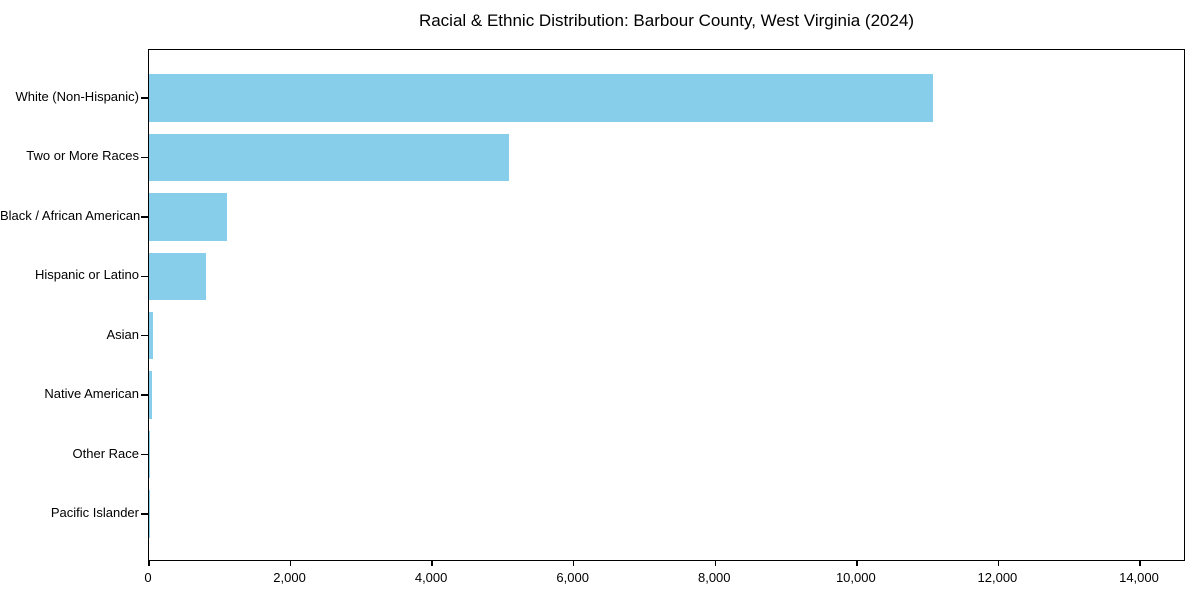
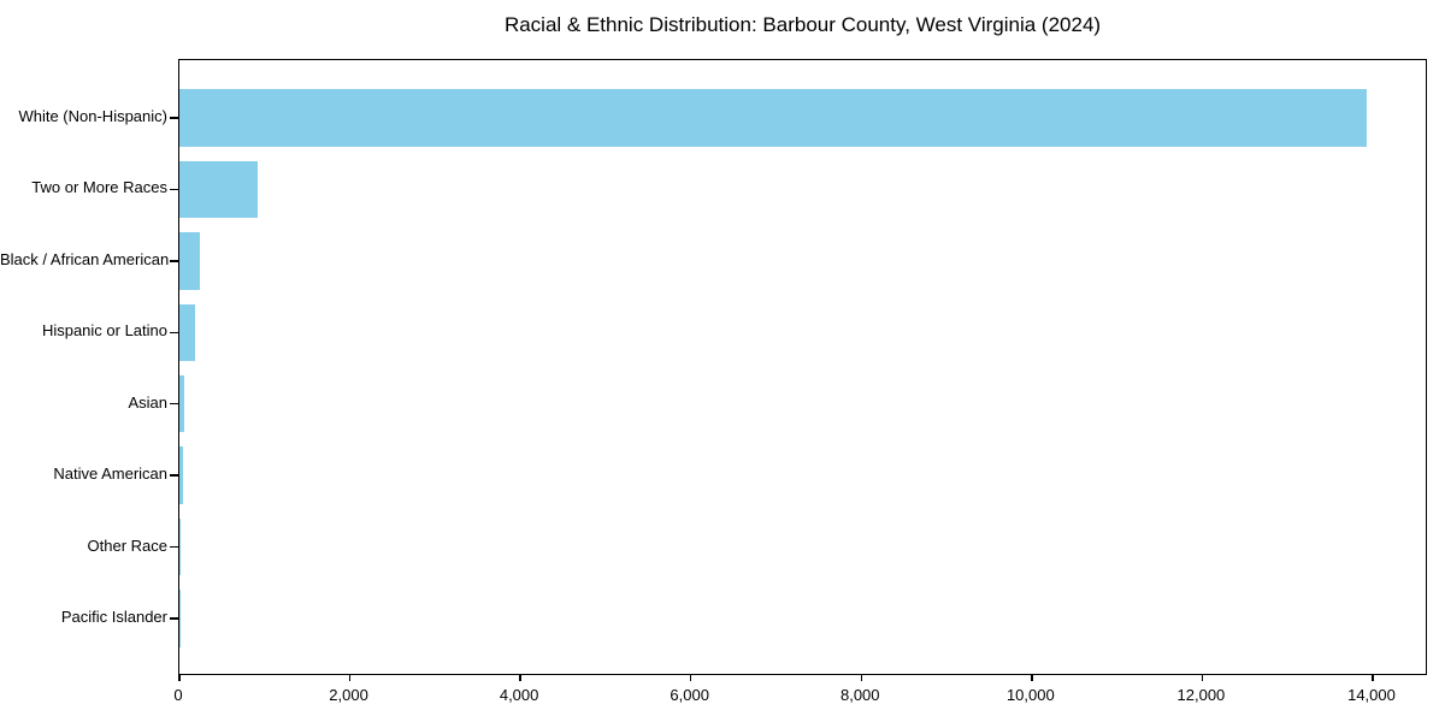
White (Non-Hispanic): 11100 -> 14000
Two or More Races: 5100 -> 900
Black / African American: 1100 -> 200
Hispanic or Latino: 800 -> 200
